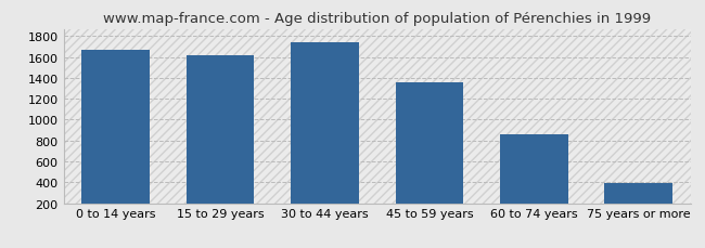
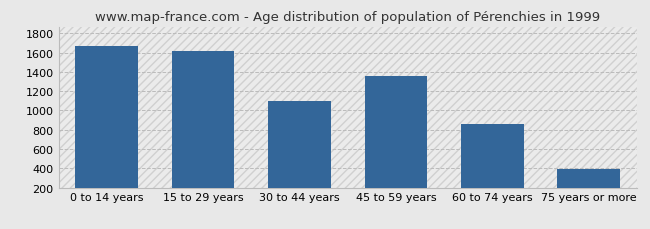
30 to 44 years: 1740 -> 1100
